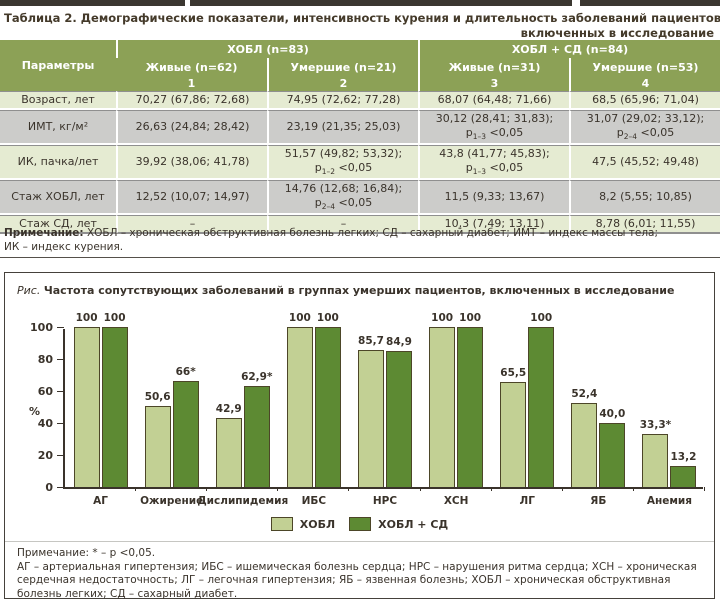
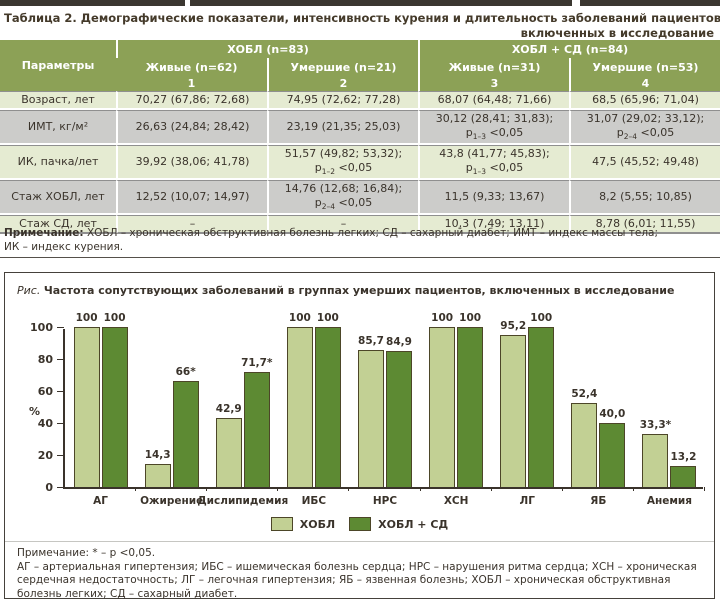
ХОБЛ/Ожирение: 50,6 -> 14,3
ХОБЛ + СД/Дислипидемия: 62,9 -> 71,7
ХОБЛ/ЛГ: 65,5 -> 95,2
